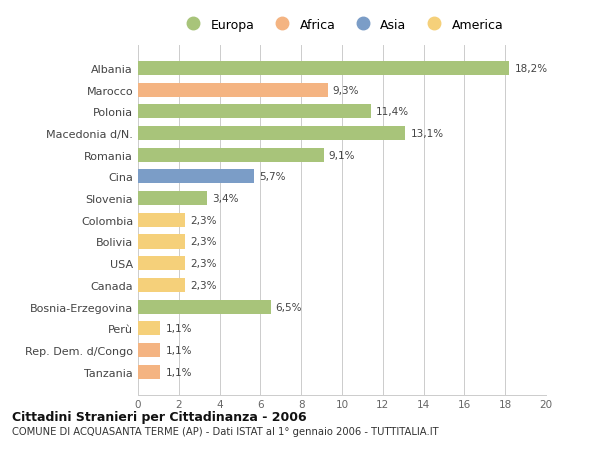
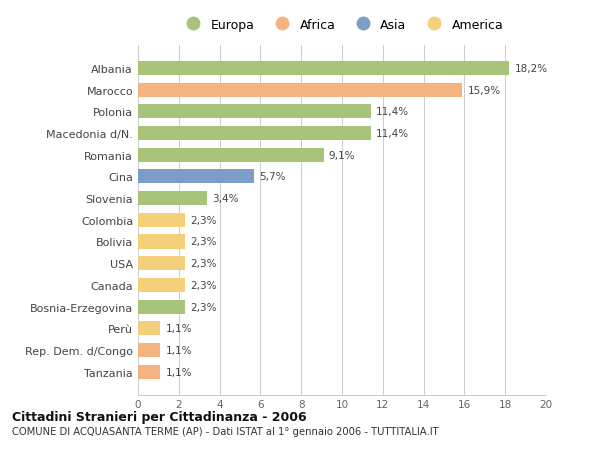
Marocco: 9,3% -> 15,9%
Macedonia d/N.: 13,1% -> 11,4%
Bosnia-Erzegovina: 6,5% -> 2,3%
